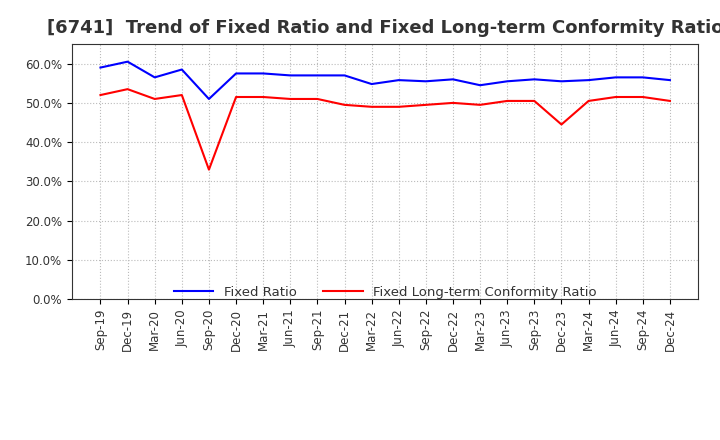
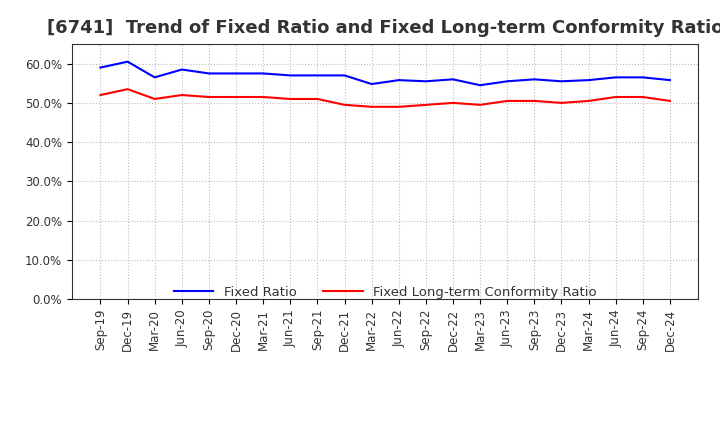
Fixed Ratio/Sep-20: 51.0% -> 57.5%
Fixed Long-term Conformity Ratio/Sep-20: 33.0% -> 51.5%
Fixed Long-term Conformity Ratio/Dec-23: 44.5% -> 50.0%
